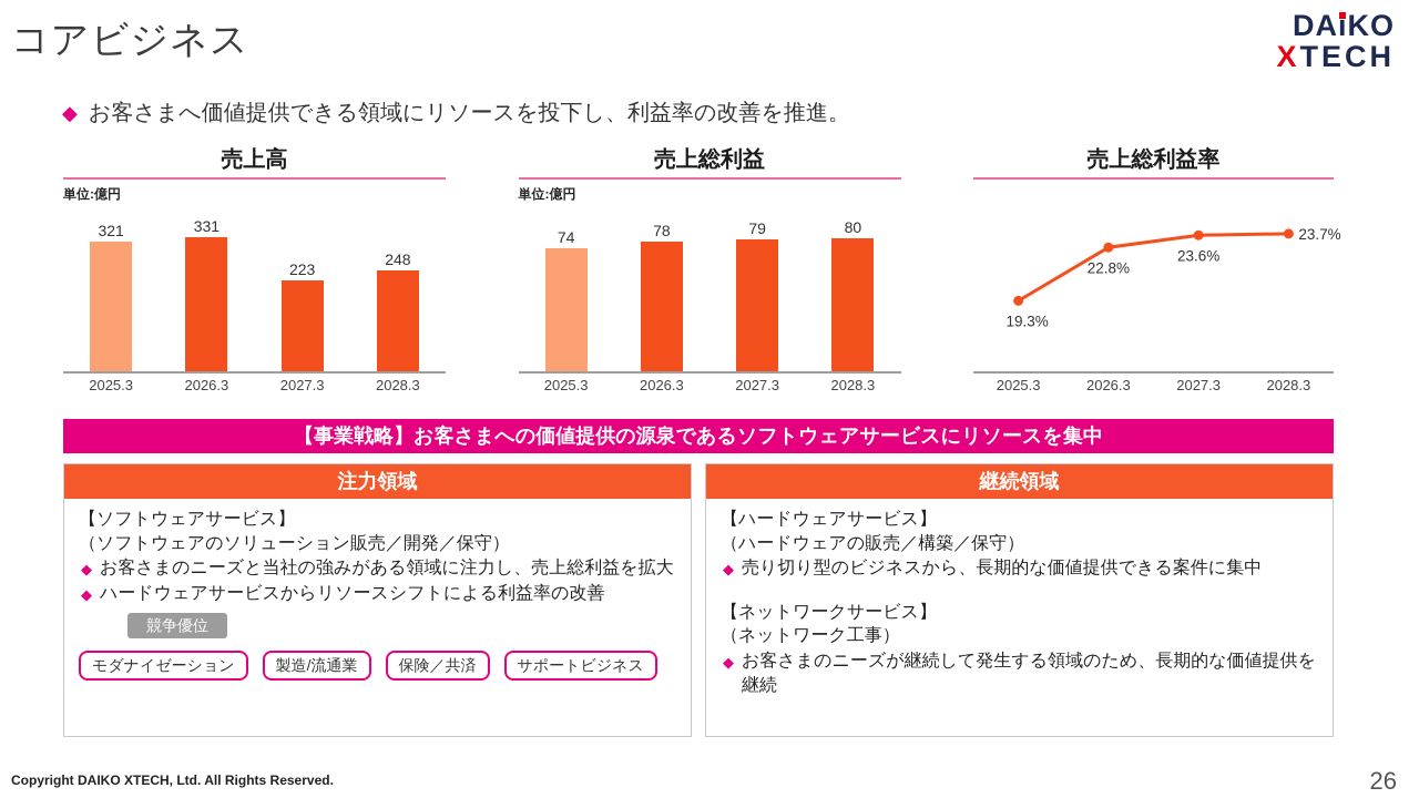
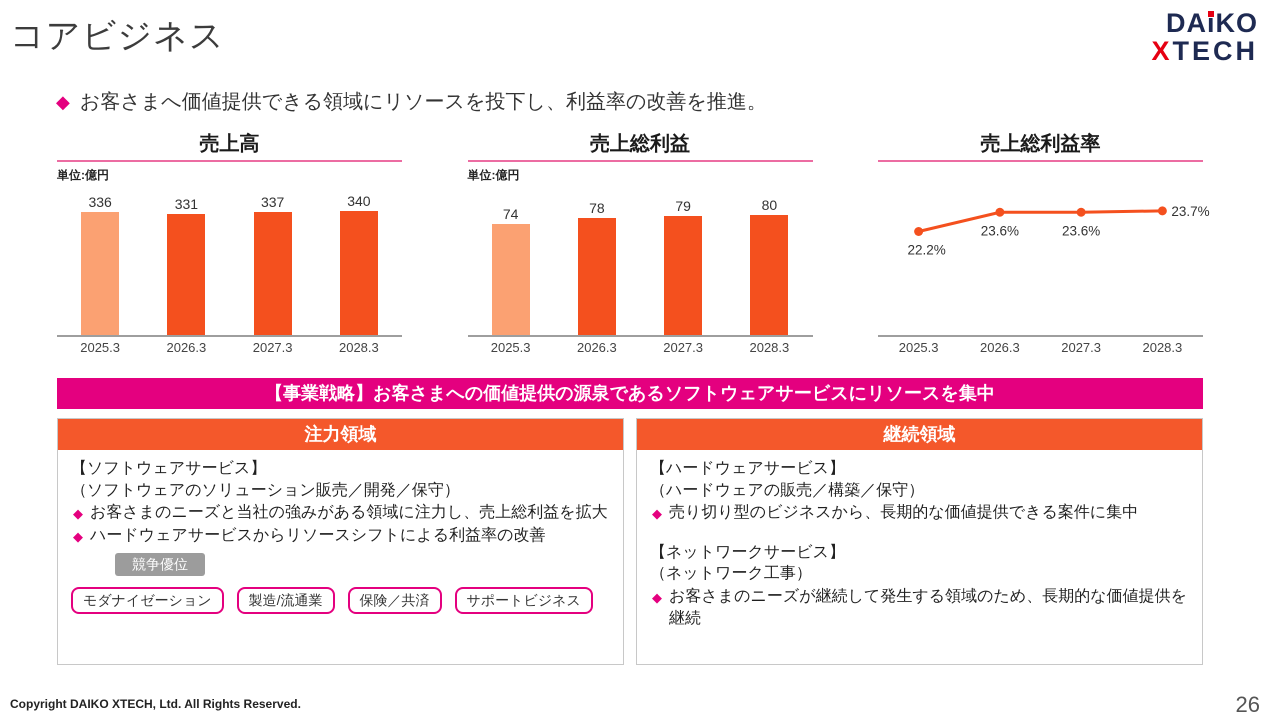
売上高/2025.3: 321 -> 336
売上高/2027.3: 223 -> 337
売上高/2028.3: 248 -> 340
売上総利益率/2025.3: 19.3% -> 22.2%
売上総利益率/2026.3: 22.8% -> 23.6%
